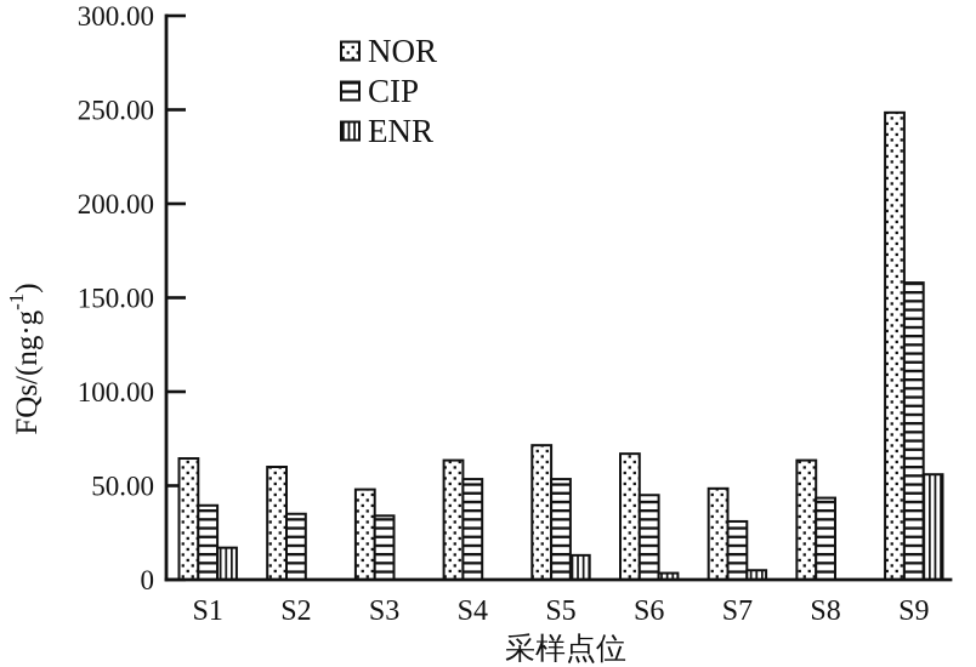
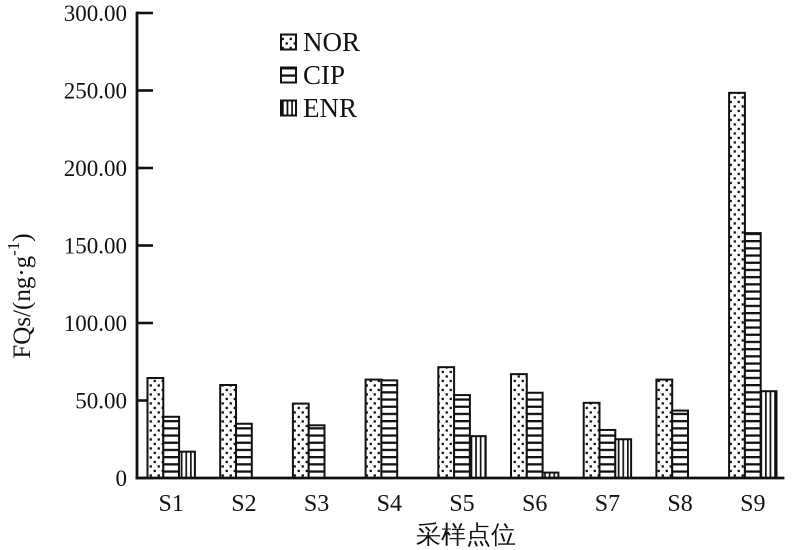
CIP/S4: 54 -> 63
ENR/S5: 13 -> 27
CIP/S6: 45 -> 55
ENR/S7: 5 -> 25
